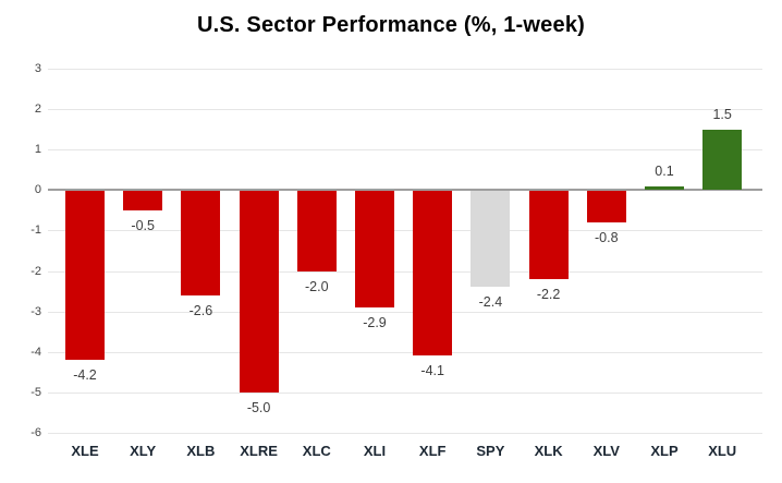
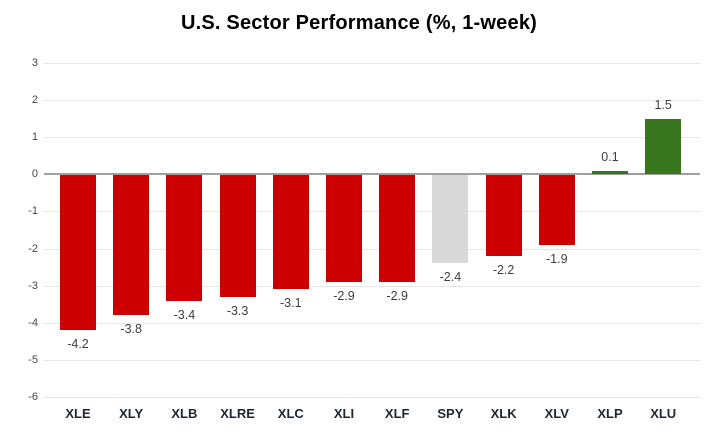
XLY: -0.5 -> -3.8
XLB: -2.6 -> -3.4
XLRE: -5.0 -> -3.3
XLC: -2.0 -> -3.1
XLF: -4.1 -> -2.9
XLV: -0.8 -> -1.9
